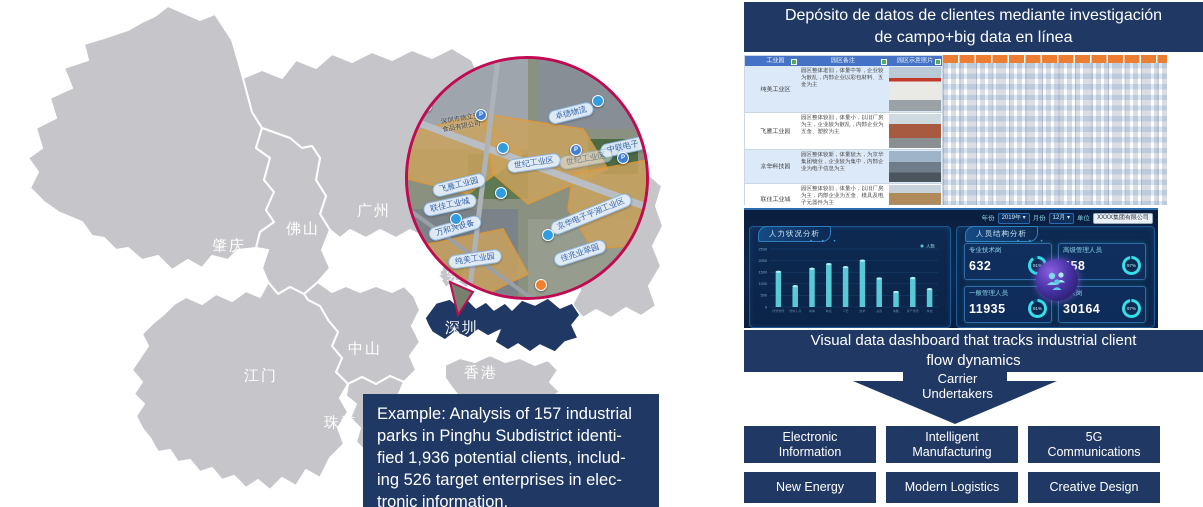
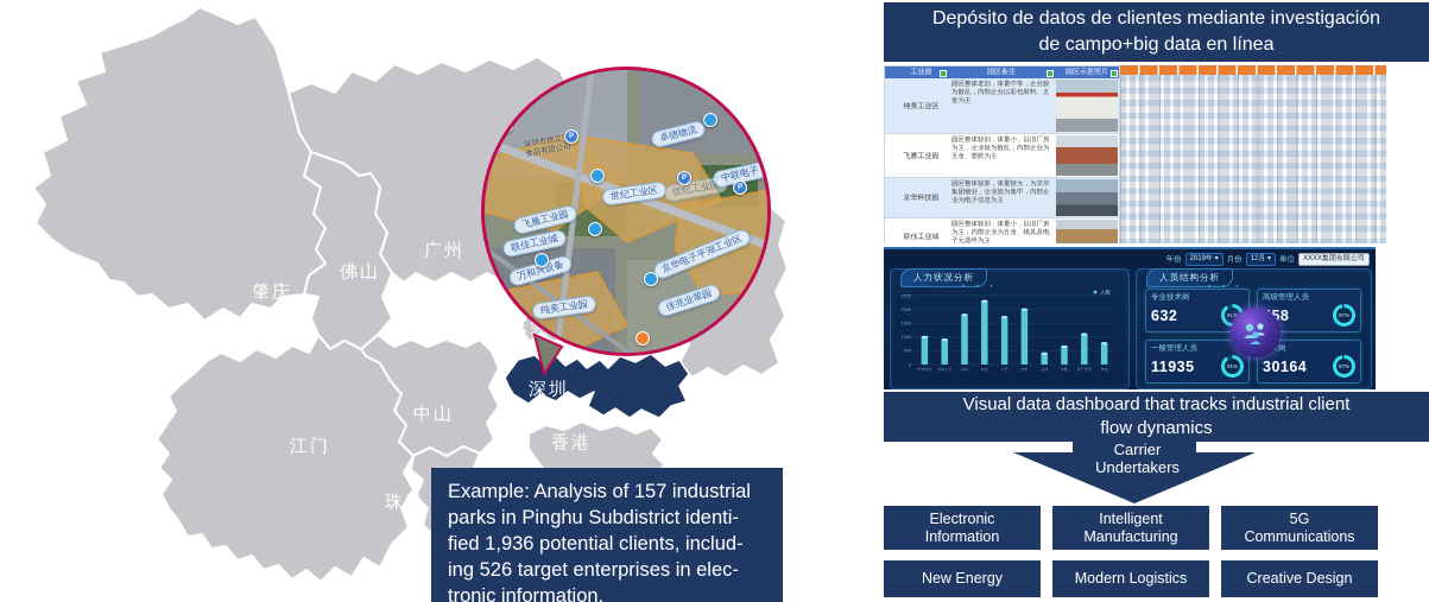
经营管理: 1500 -> 1000
采购: 1600 -> 1800
制造: 1800 -> 2300
品质: 1200 -> 400
资产管理: 1200 -> 1100
